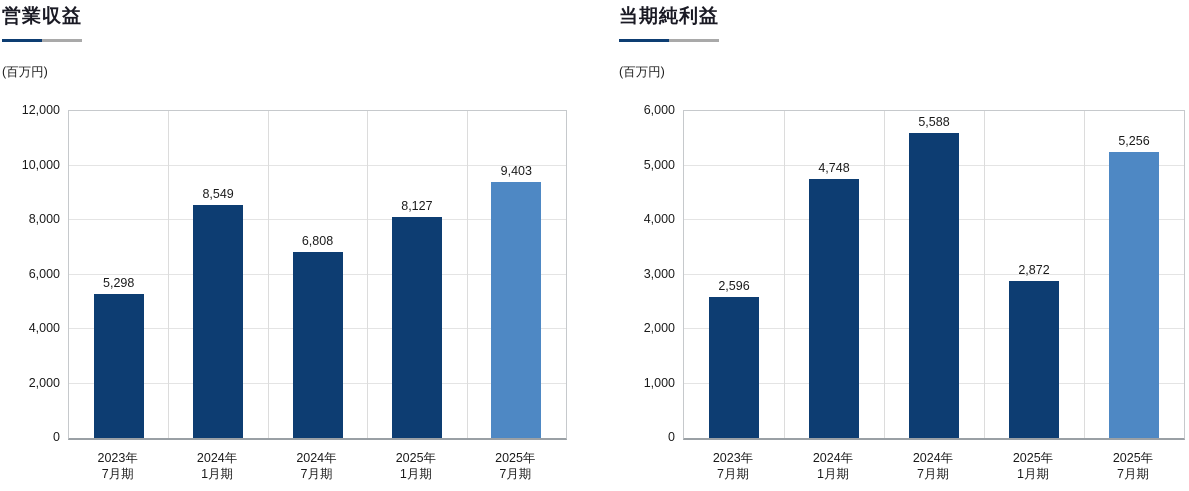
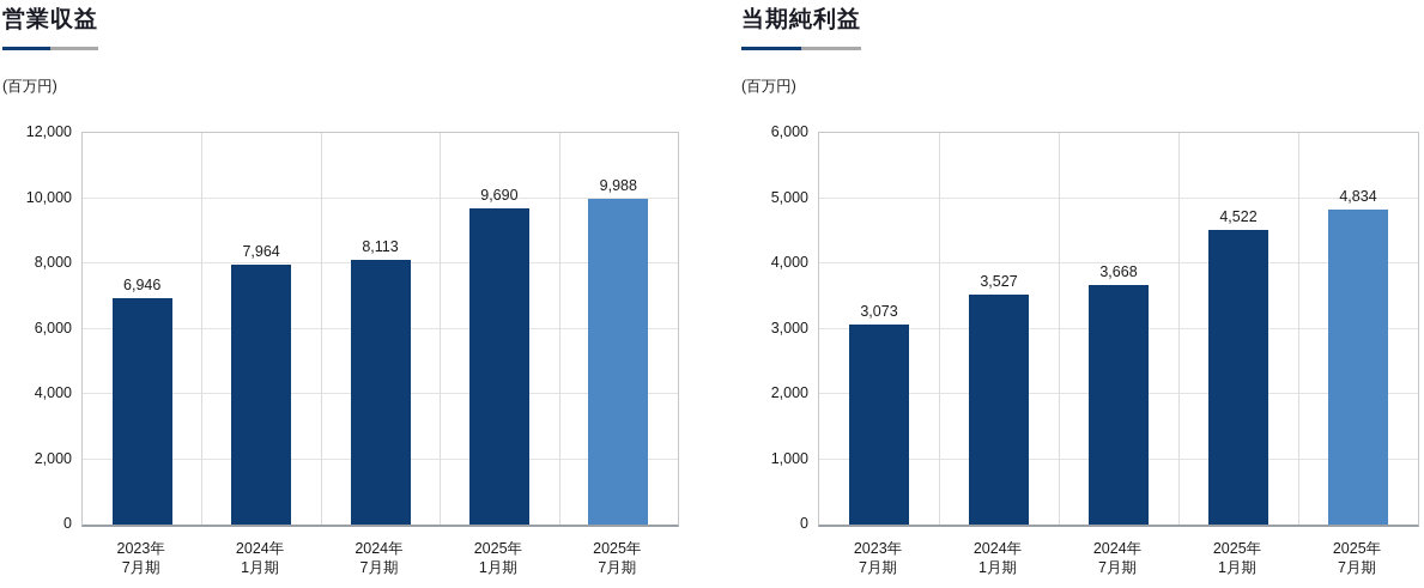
営業収益/2023年7月期: 5,298 -> 6,946
営業収益/2024年1月期: 8,549 -> 7,964
営業収益/2024年7月期: 6,808 -> 8,113
営業収益/2025年1月期: 8,127 -> 9,690
営業収益/2025年7月期: 9,403 -> 9,988
当期純利益/2023年7月期: 2,596 -> 3,073
当期純利益/2024年1月期: 4,748 -> 3,527
当期純利益/2024年7月期: 5,588 -> 3,668
当期純利益/2025年1月期: 2,872 -> 4,522
当期純利益/2025年7月期: 5,256 -> 4,834
